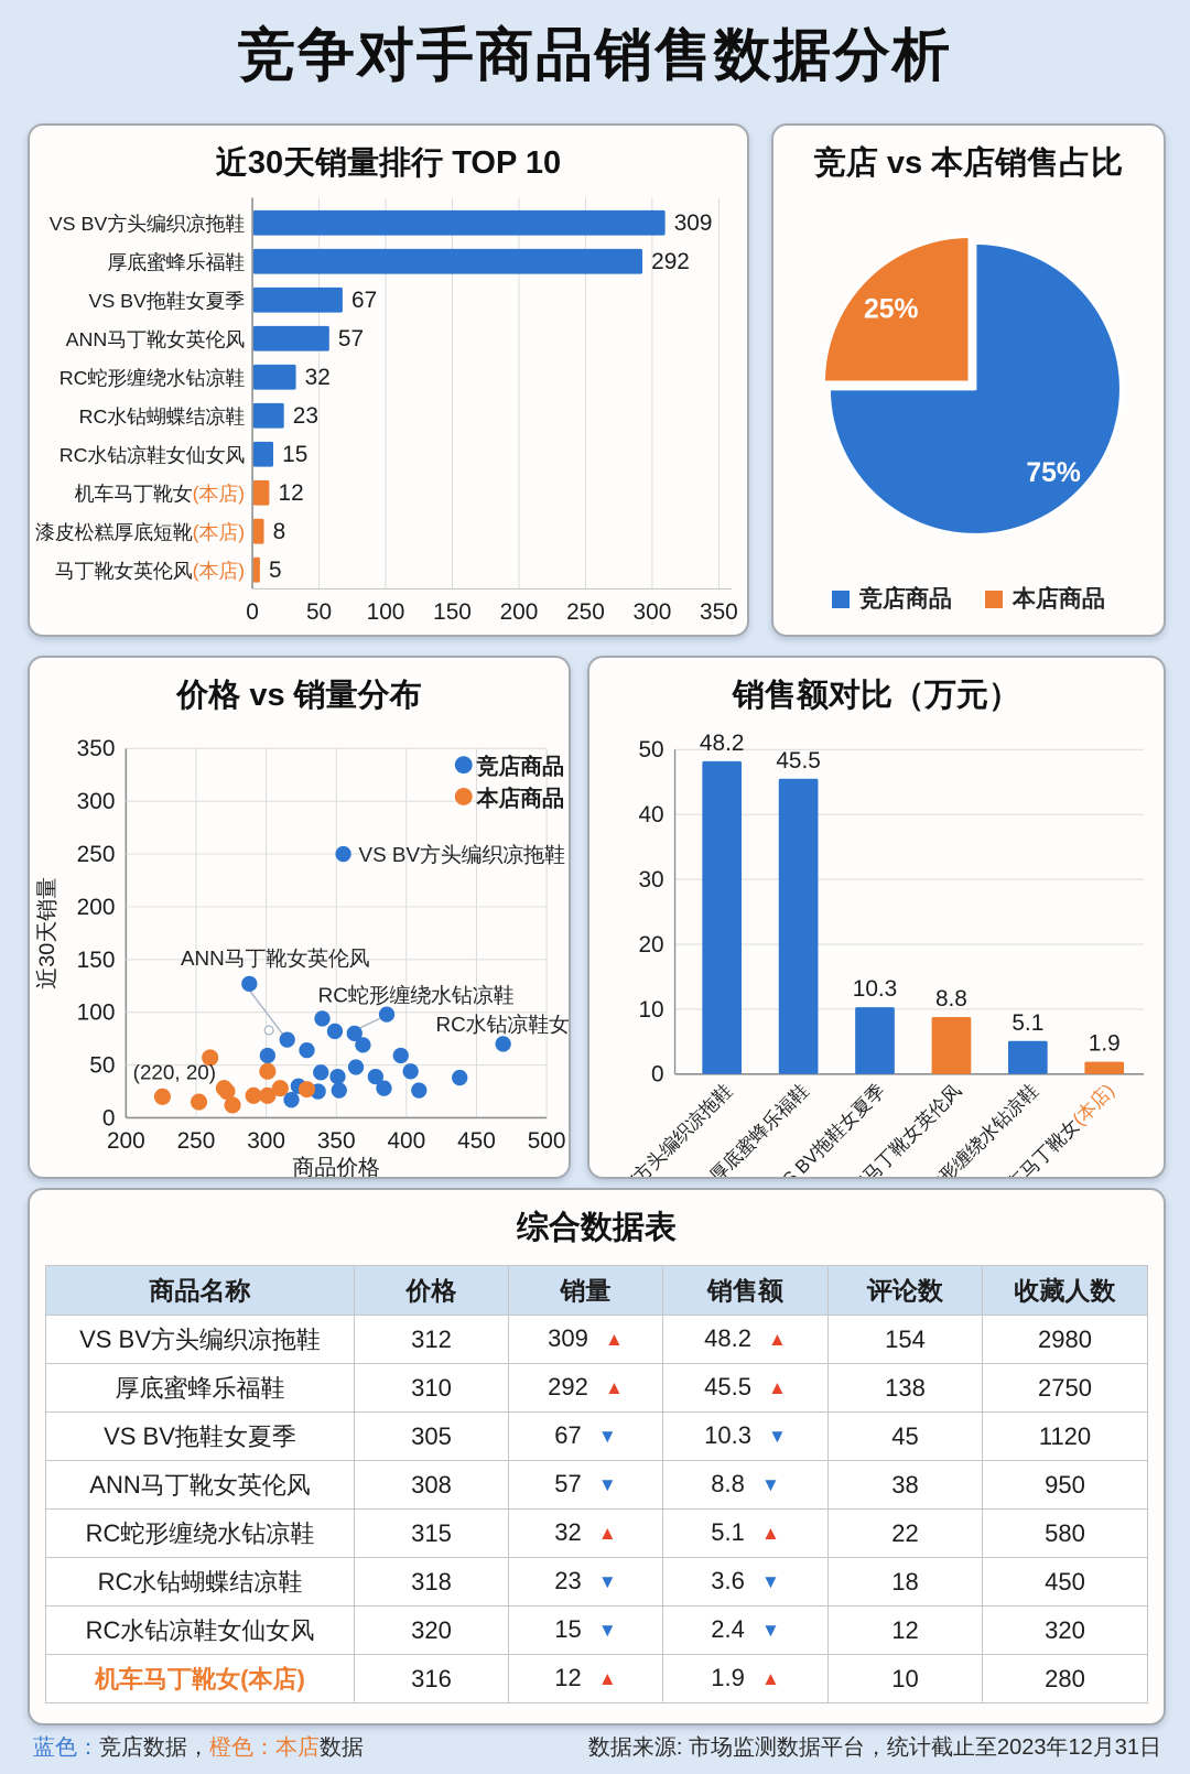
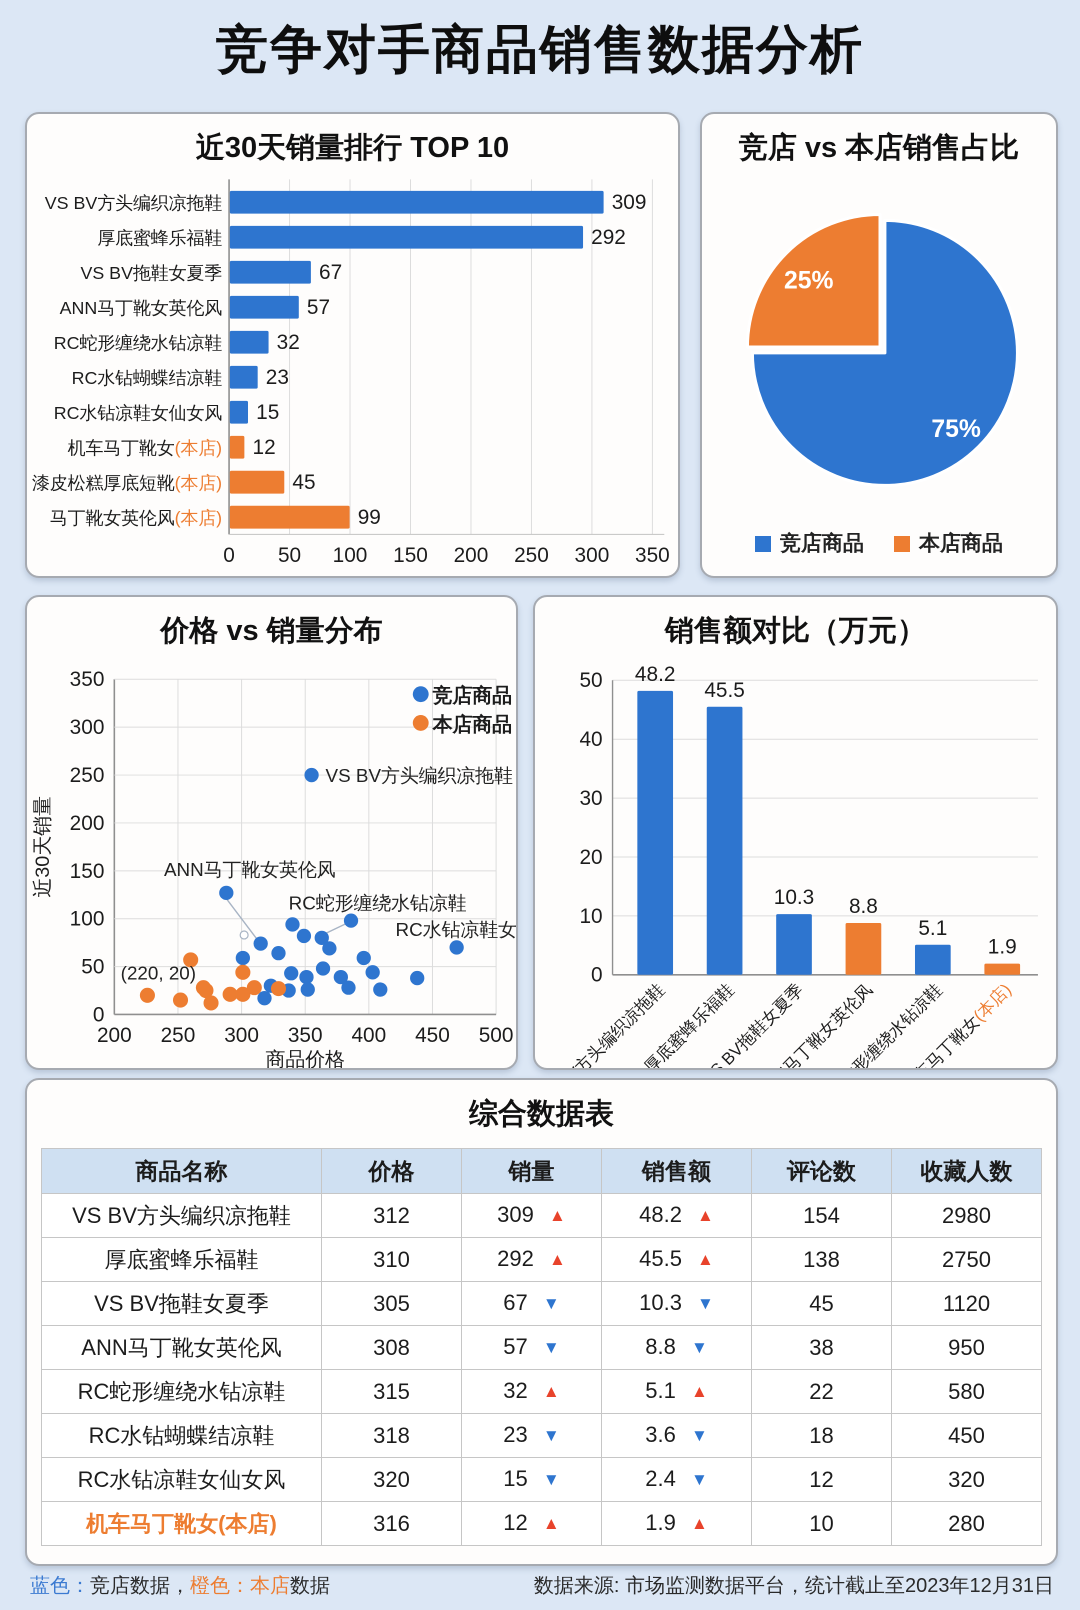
近30天销量排行 TOP 10/漆皮松糕厚底短靴(本店): 8 -> 45
近30天销量排行 TOP 10/马丁靴女英伦风(本店): 5 -> 99
